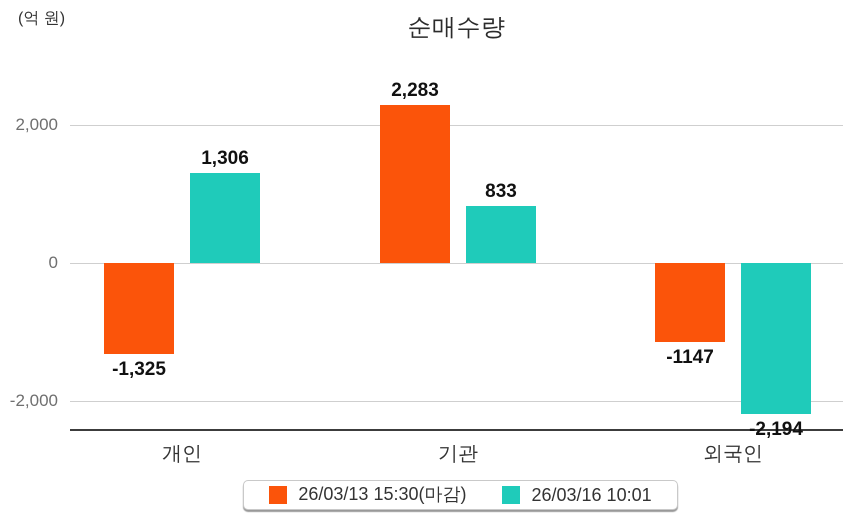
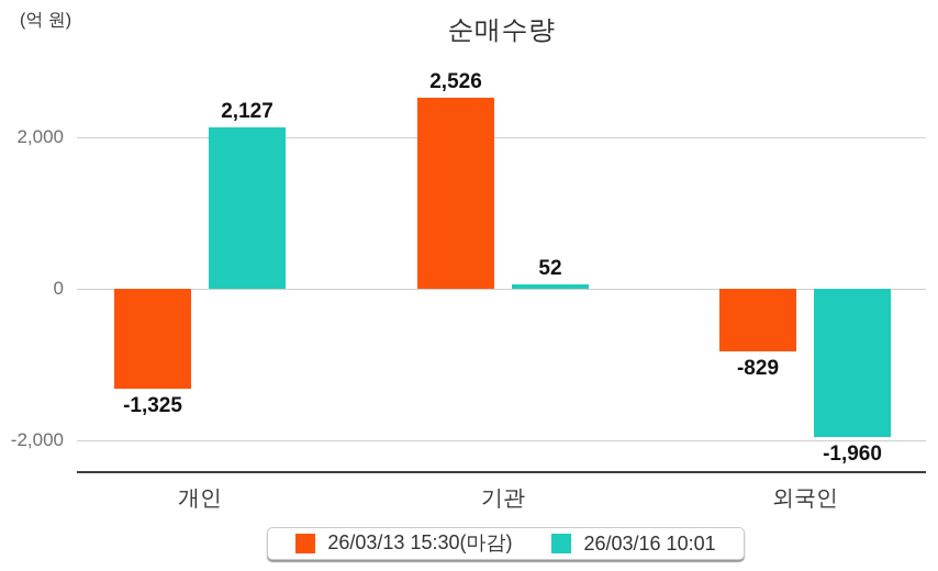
26/03/16 10:01/개인: 1,306 -> 2,127
26/03/13 15:30(마감)/기관: 2,283 -> 2,526
26/03/16 10:01/기관: 833 -> 52
26/03/13 15:30(마감)/외국인: -1147 -> -829
26/03/16 10:01/외국인: -2,194 -> -1,960
